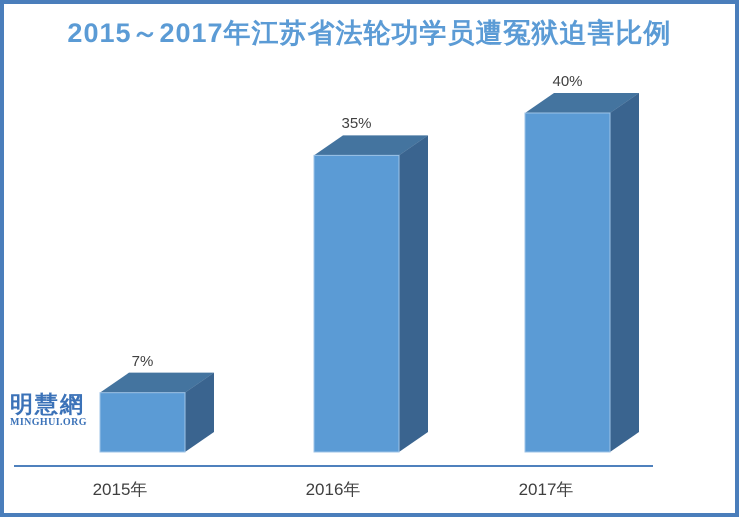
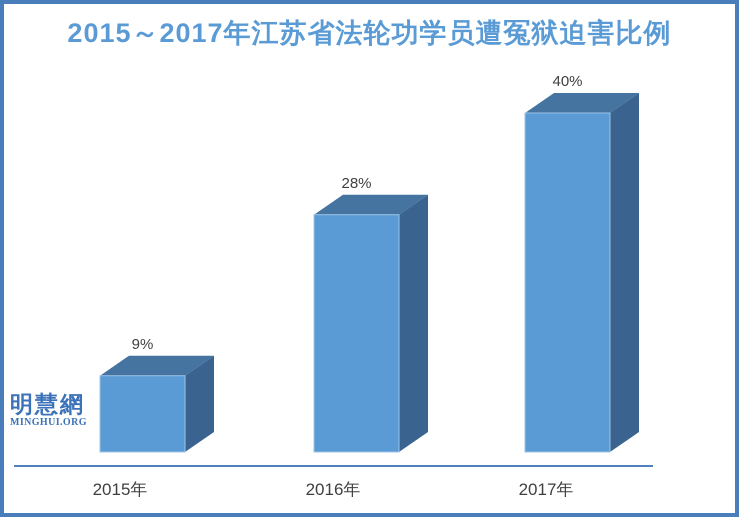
2015年: 7% -> 9%
2016年: 35% -> 28%
